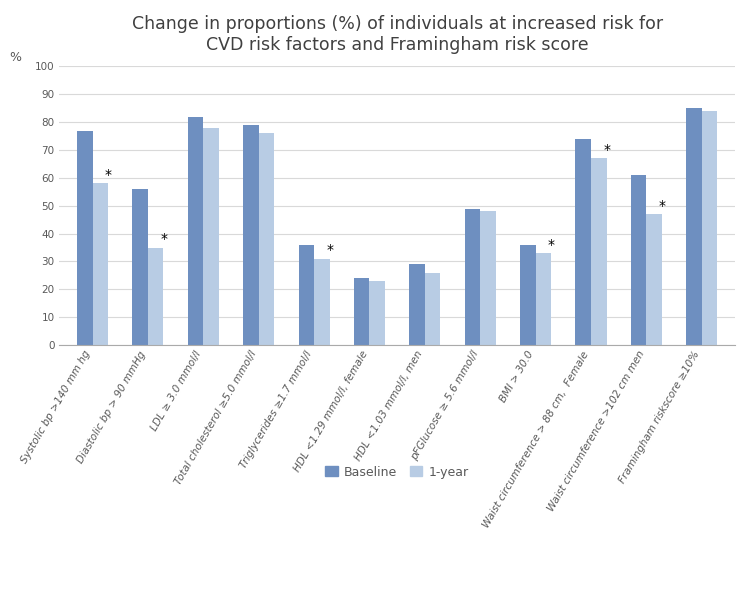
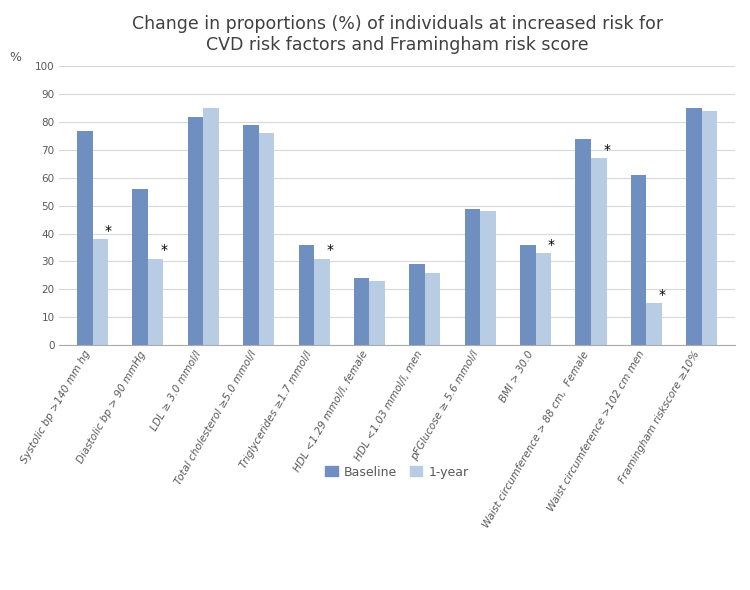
1-year/Systolic bp >140 mm hg: 58 -> 38
1-year/Diastolic bp > 90 mmHg: 35 -> 31
1-year/LDL ≥ 3.0 mmol/l: 78 -> 85
1-year/Waist circumference >102 cm men: 47 -> 15
